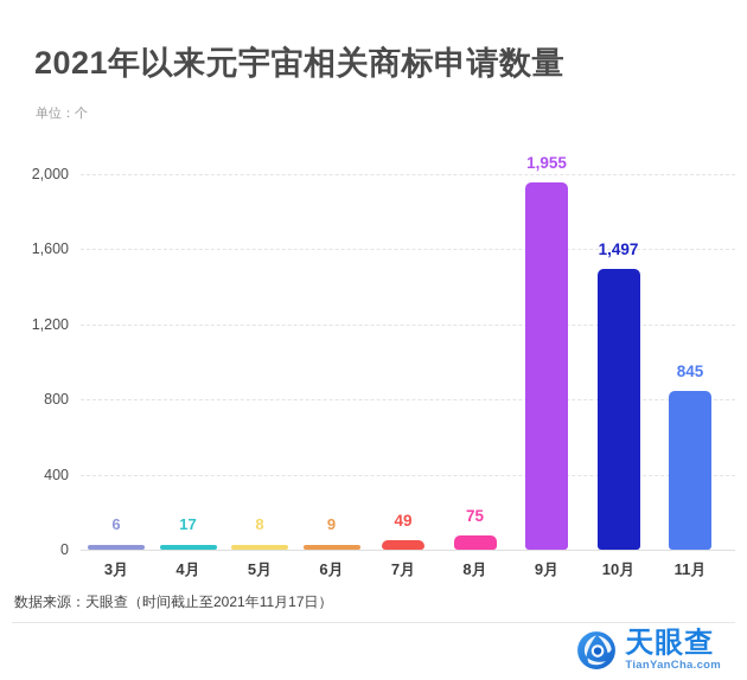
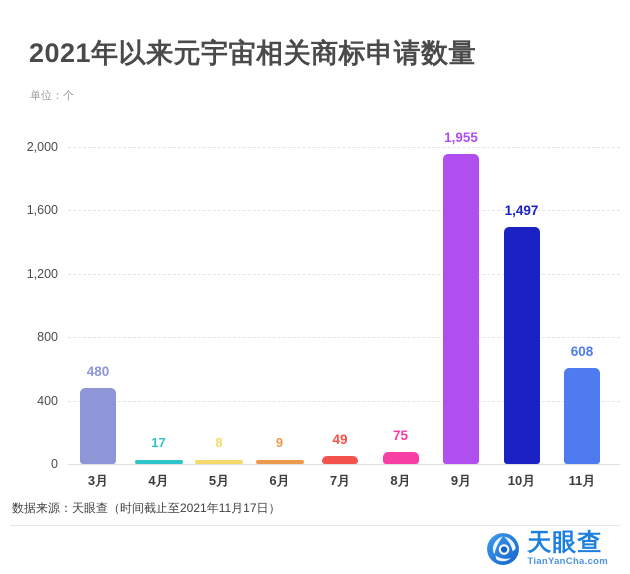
3月: 6 -> 480
11月: 845 -> 608
